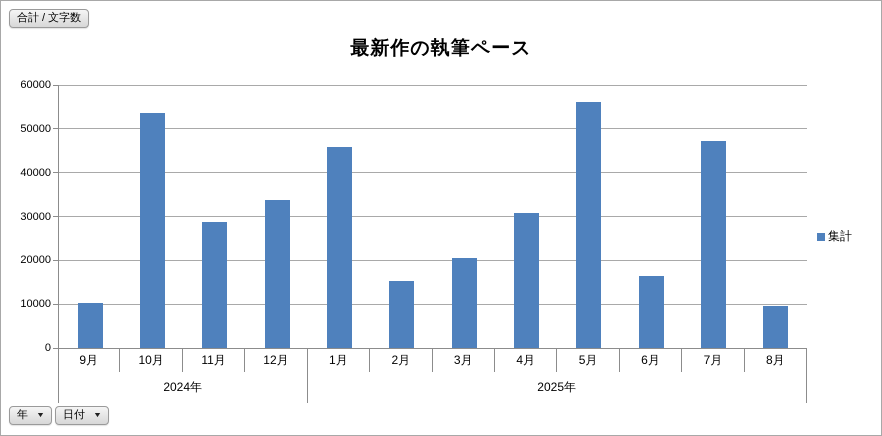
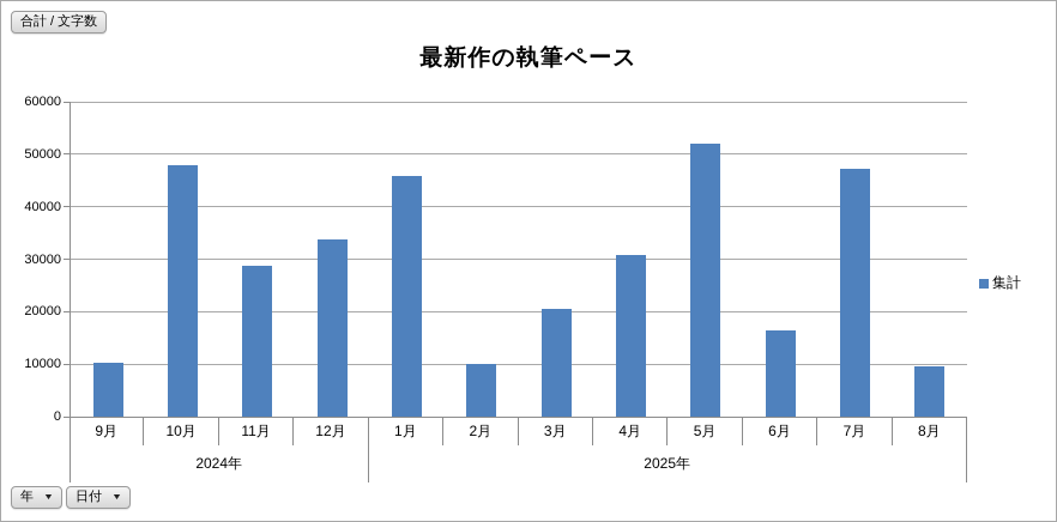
10月: 54000 -> 48000
2月: 15000 -> 10000
5月: 56000 -> 52000
